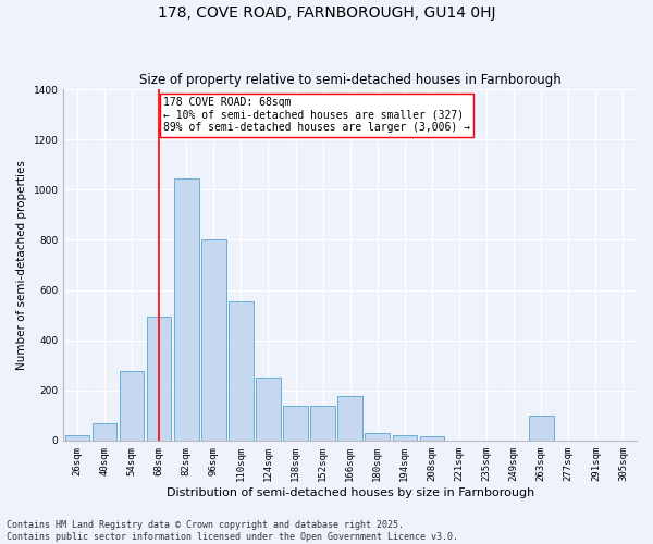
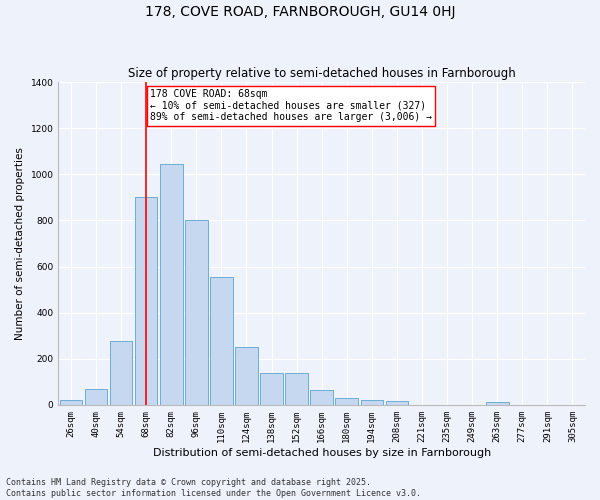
68sqm: 495 -> 900
166sqm: 175 -> 65
263sqm: 100 -> 12
